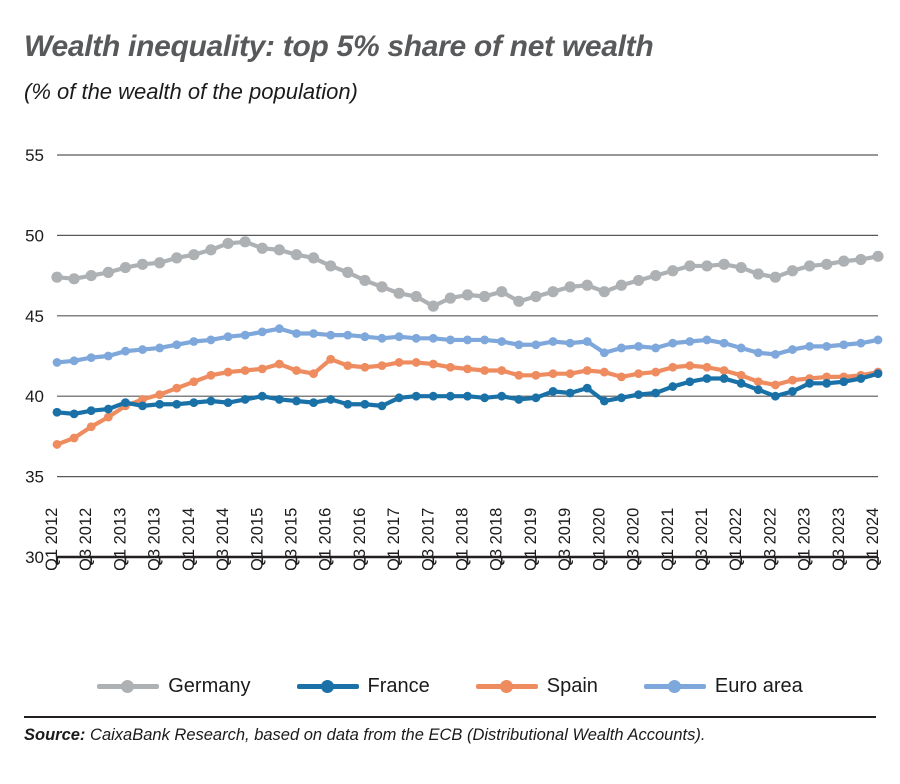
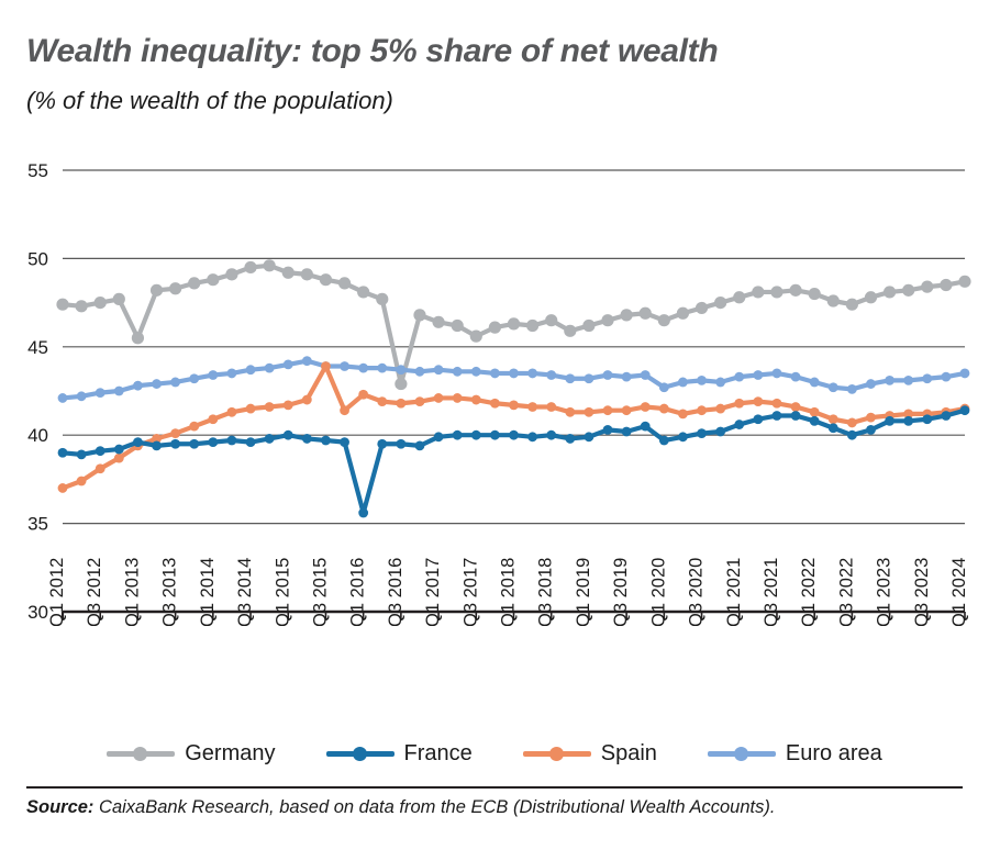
Germany/Q1 2013: 48.0 -> 45.5
Spain/Q3 2015: 41.6 -> 43.9
France/Q1 2016: 39.8 -> 35.6
Germany/Q3 2016: 47.2 -> 42.9
